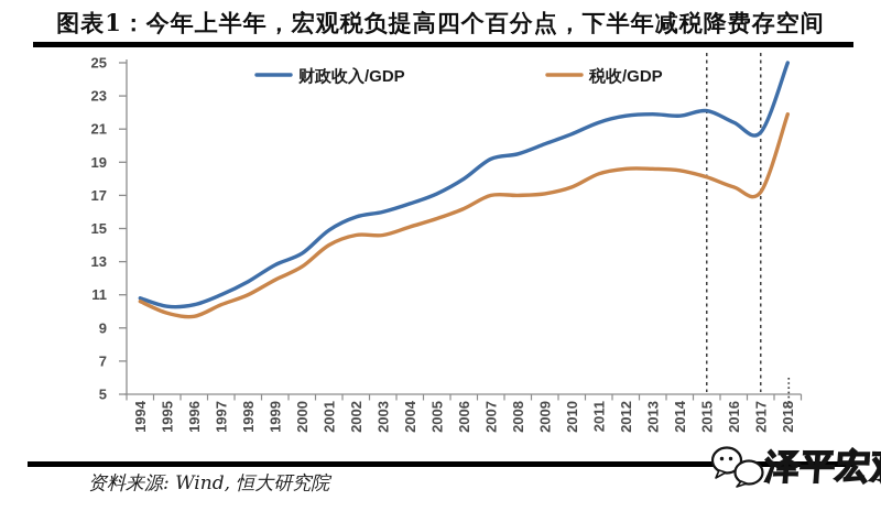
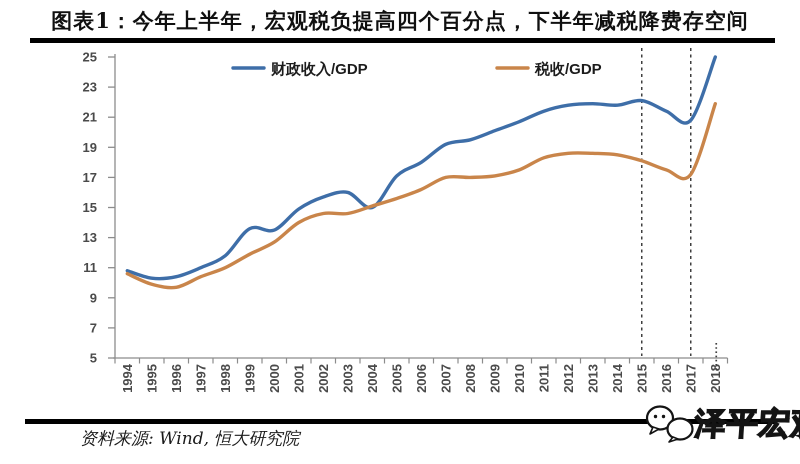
财政收入/GDP/1999: 12.8 -> 13.6
财政收入/GDP/2004: 16.5 -> 15.0
